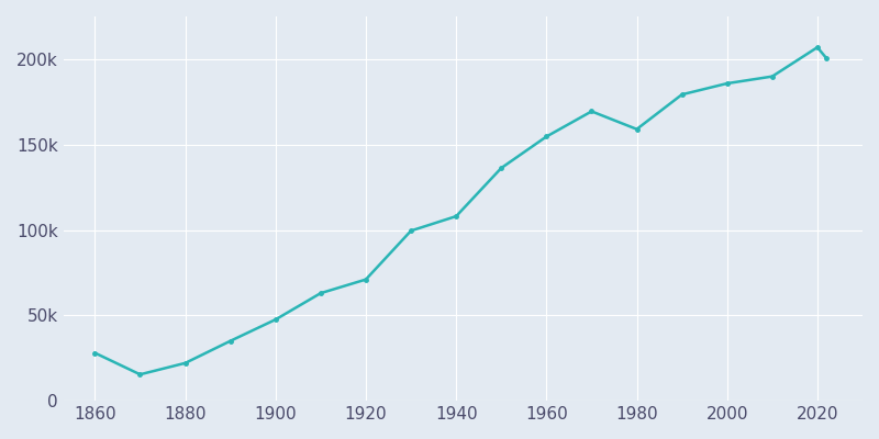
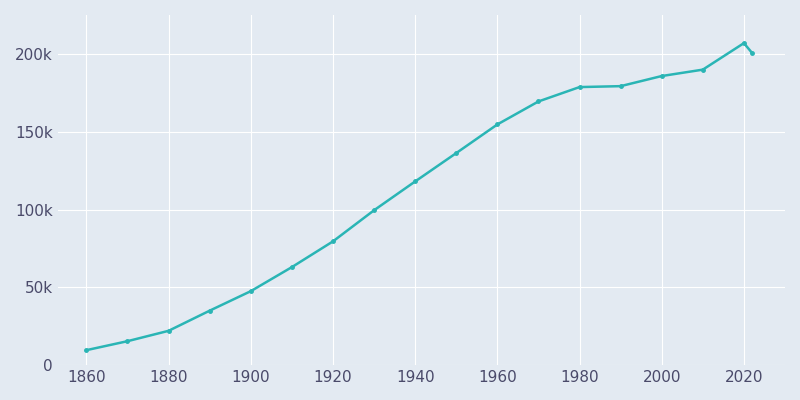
1860: 28k -> 10k
1920: 71k -> 80k
1940: 108k -> 118k
1980: 159k -> 179k
